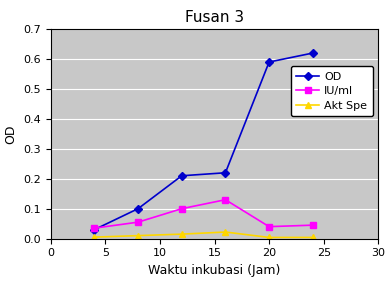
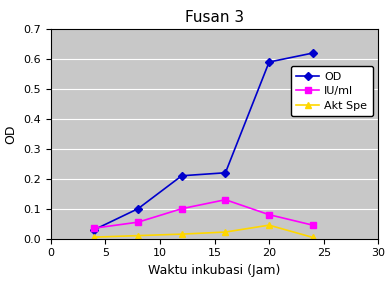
IU/ml/20: 0.040 -> 0.080
Akt Spe/20: 0.004 -> 0.045
